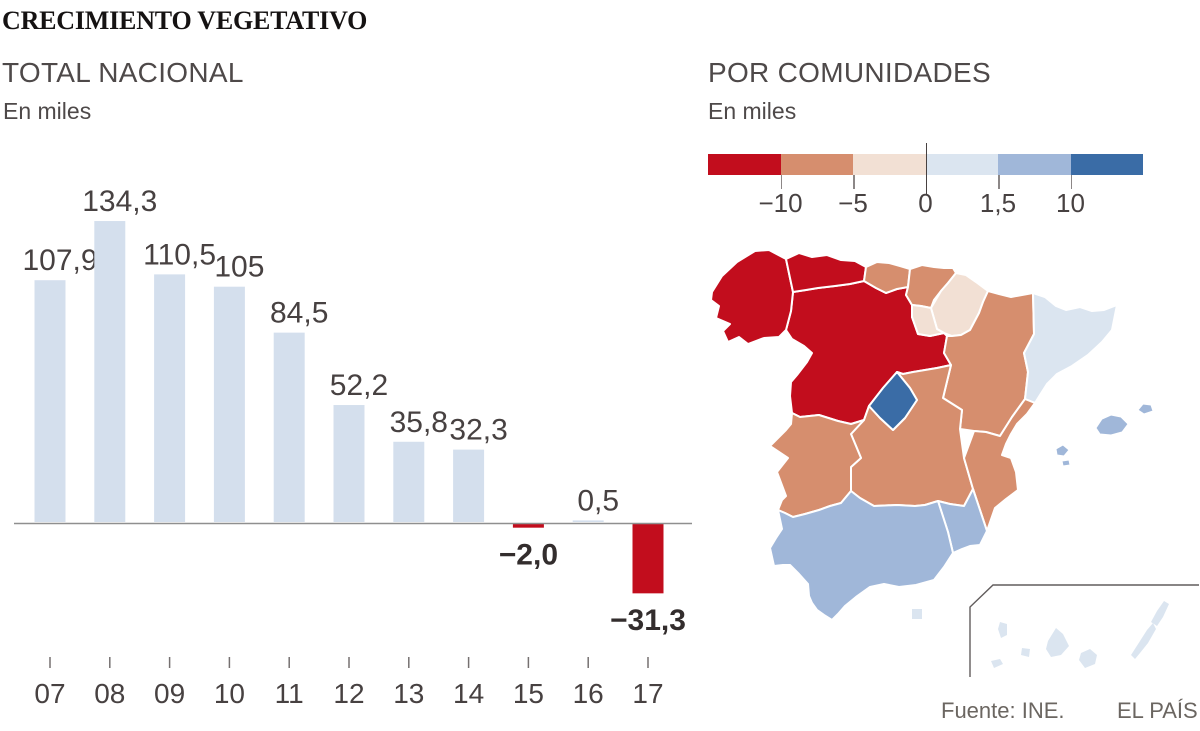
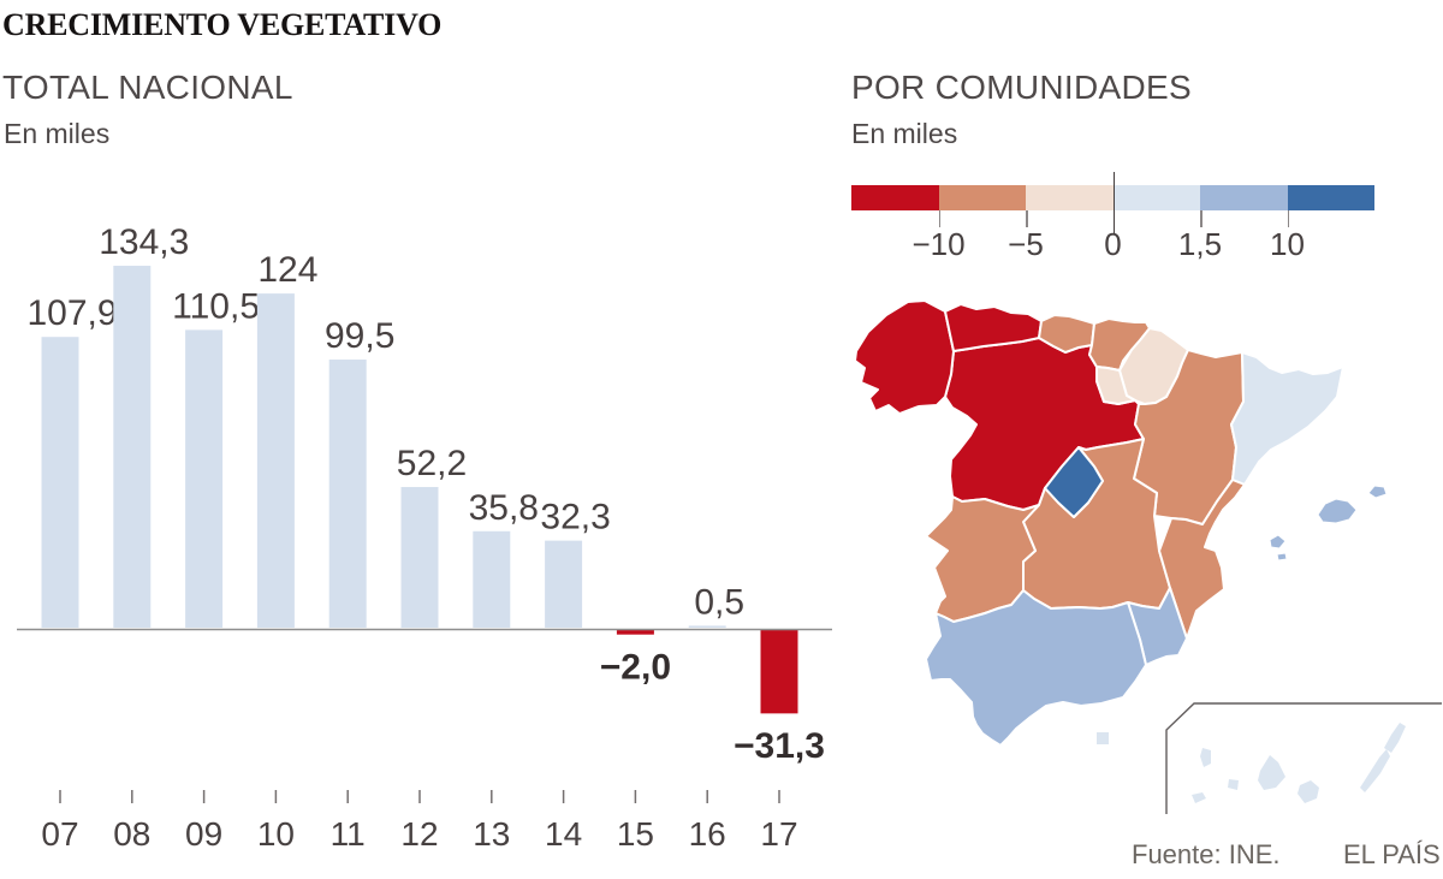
TOTAL NACIONAL/10: 105 -> 124
TOTAL NACIONAL/11: 84,5 -> 99,5
